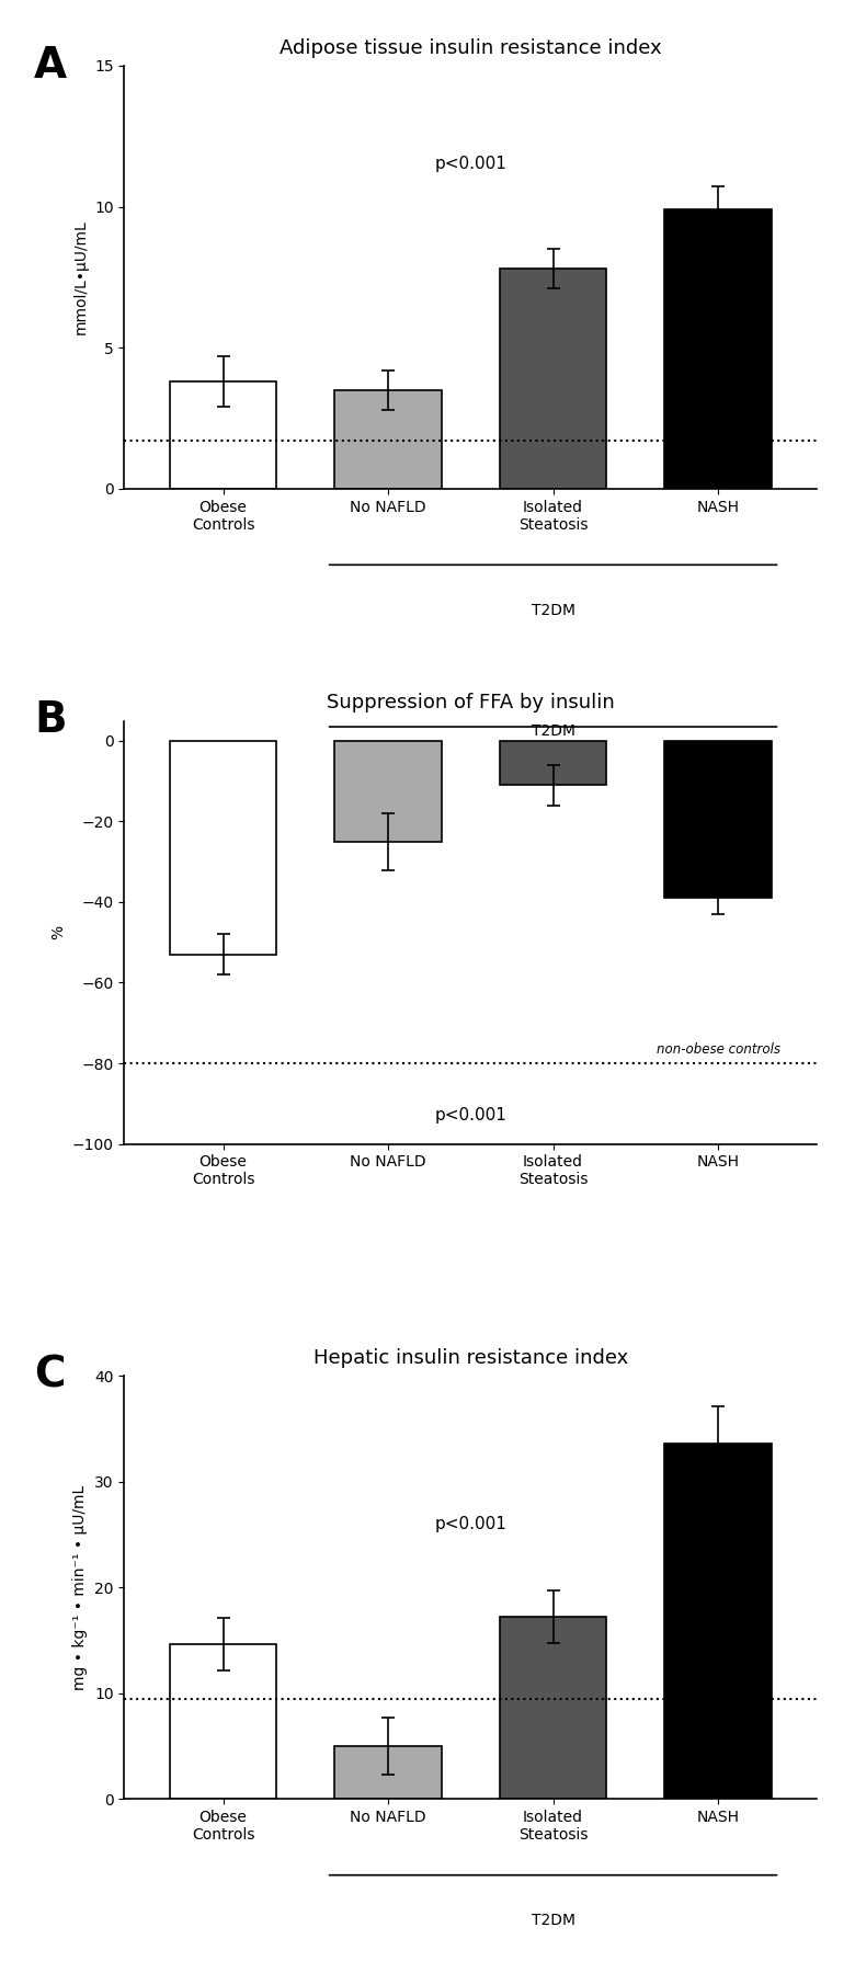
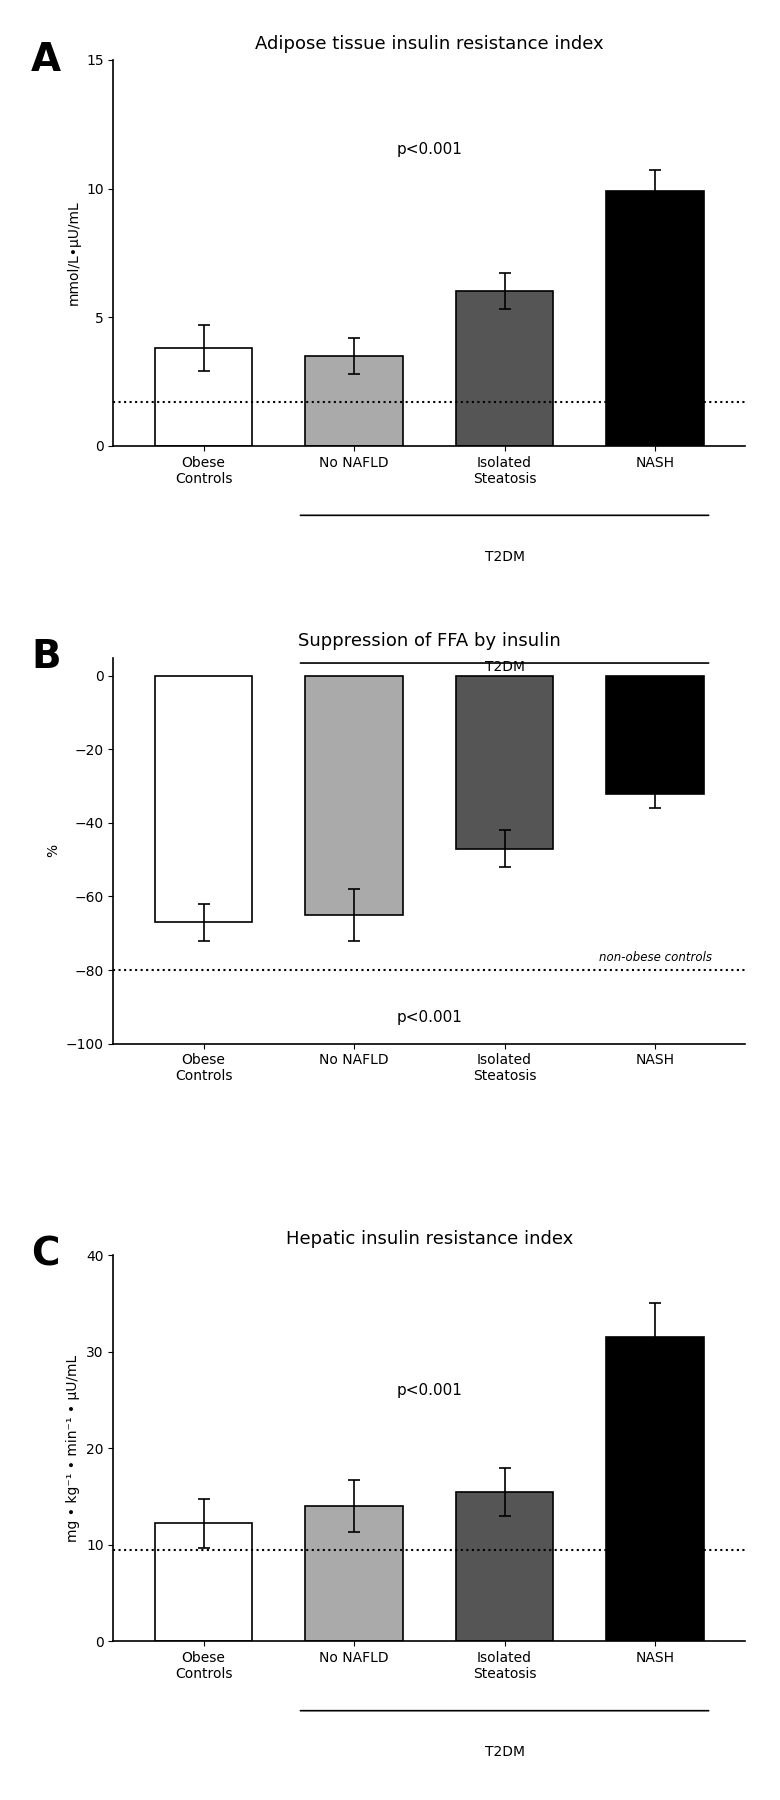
Adipose tissue insulin resistance index/Isolated Steatosis: 7.8 -> 6.0
Suppression of FFA by insulin/Obese Controls: -53 -> -67
Suppression of FFA by insulin/No NAFLD: -25 -> -65
Suppression of FFA by insulin/Isolated Steatosis: -11 -> -47
Suppression of FFA by insulin/NASH: -39 -> -32
Hepatic insulin resistance index/Obese Controls: 14.6 -> 12.2
Hepatic insulin resistance index/No NAFLD: 5.0 -> 14.0
Hepatic insulin resistance index/Isolated Steatosis: 17.2 -> 15.5
Hepatic insulin resistance index/NASH: 33.6 -> 31.5
